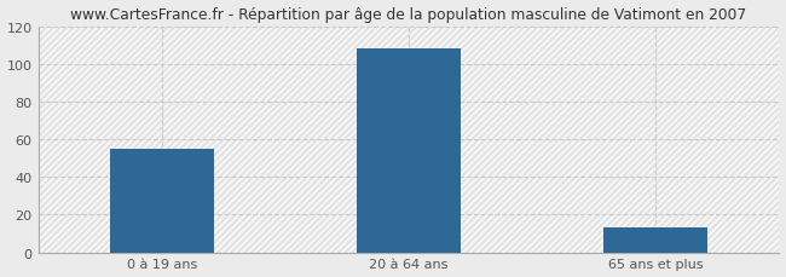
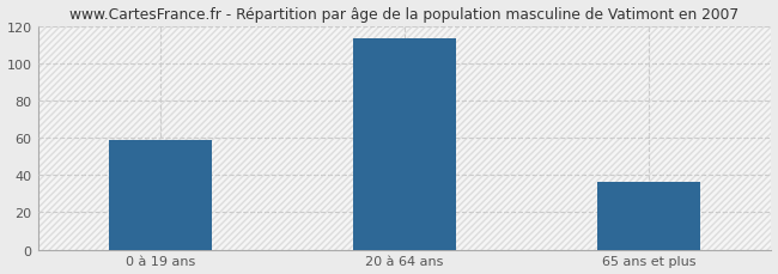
0 à 19 ans: 55 -> 59
20 à 64 ans: 108 -> 113
65 ans et plus: 13 -> 36
